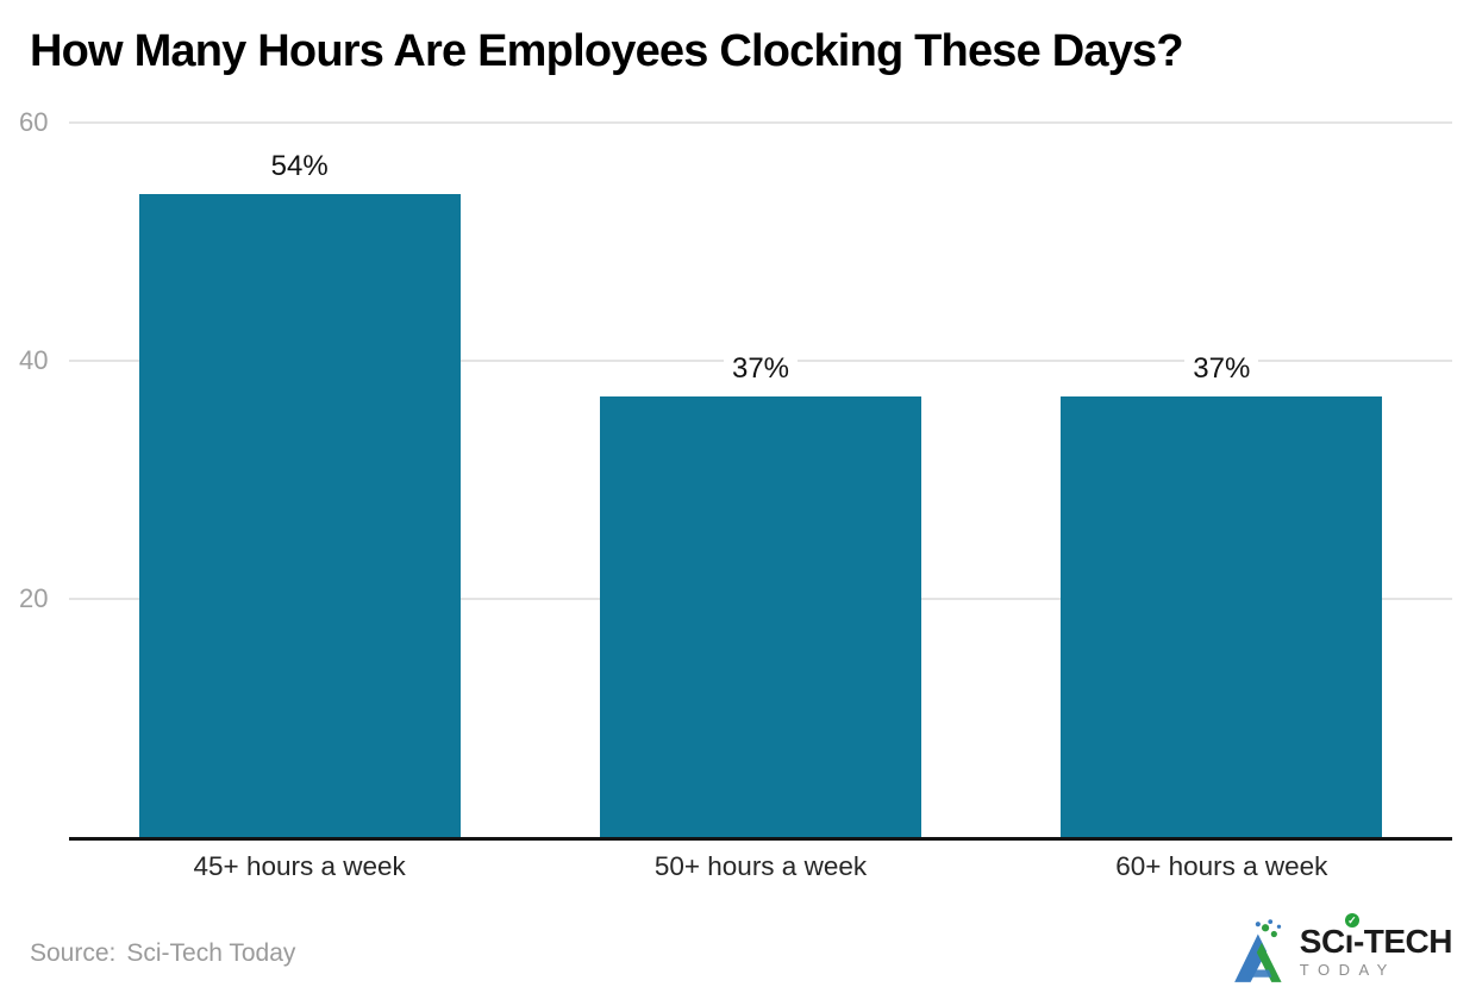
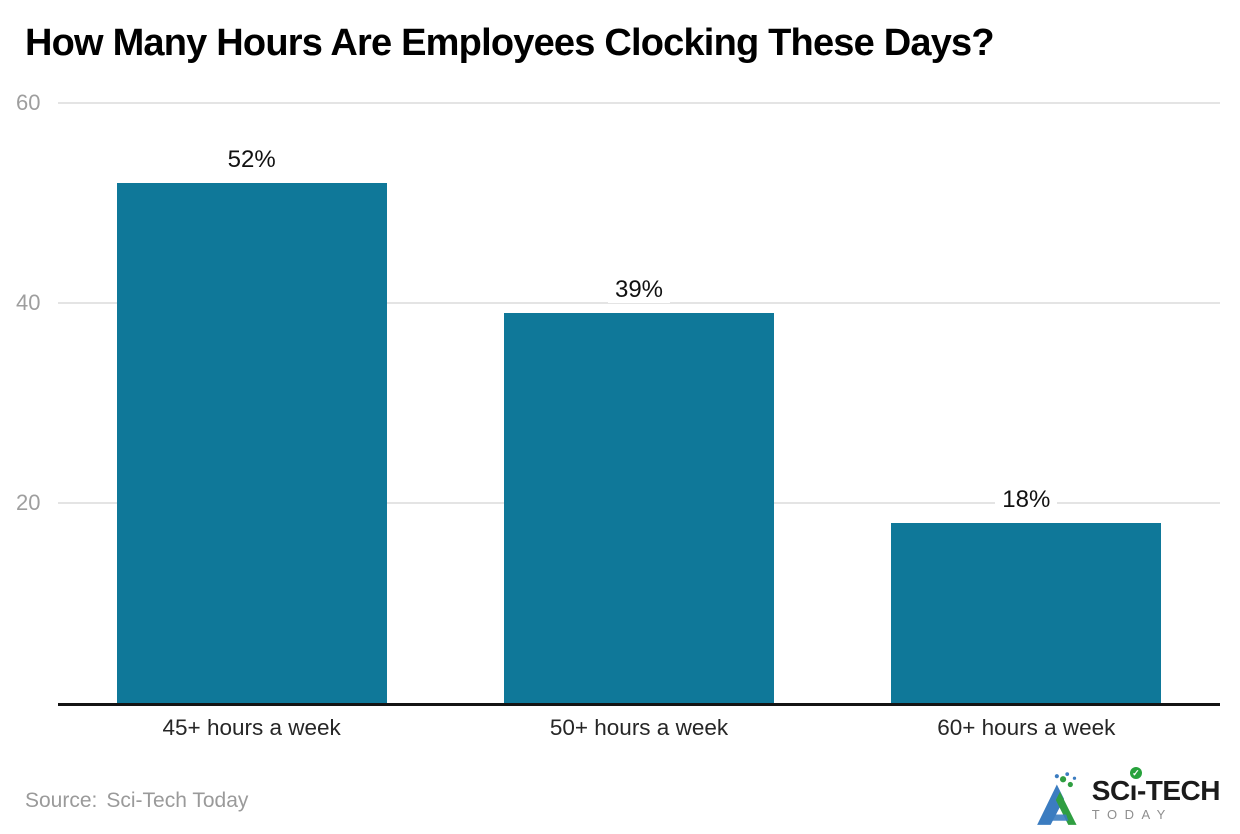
45+ hours a week: 54% -> 52%
50+ hours a week: 37% -> 39%
60+ hours a week: 37% -> 18%
